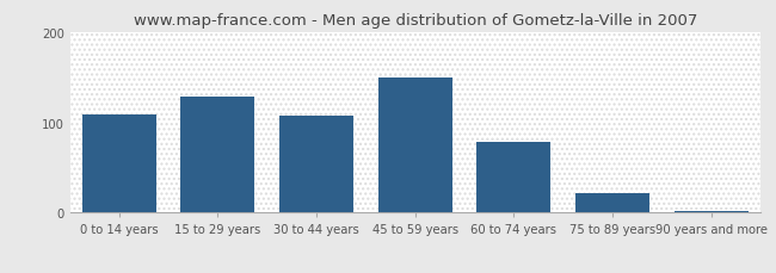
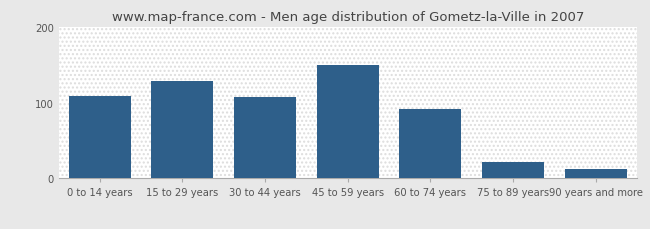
60 to 74 years: 78 -> 92
90 years and more: 2 -> 12
